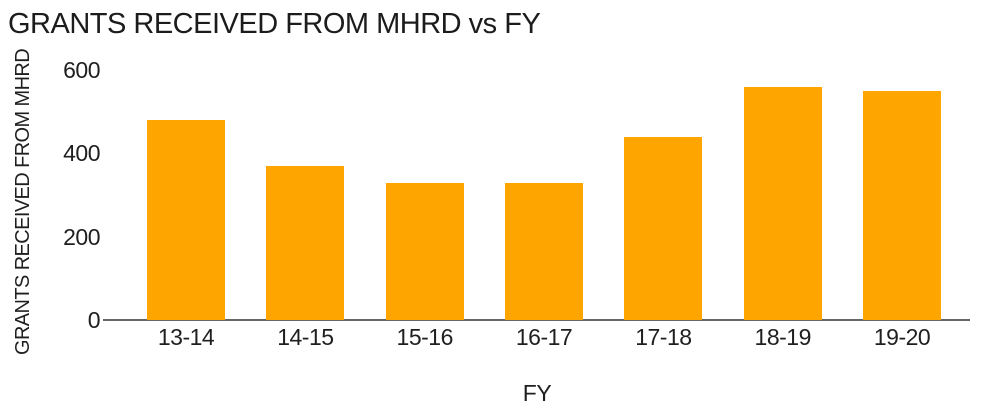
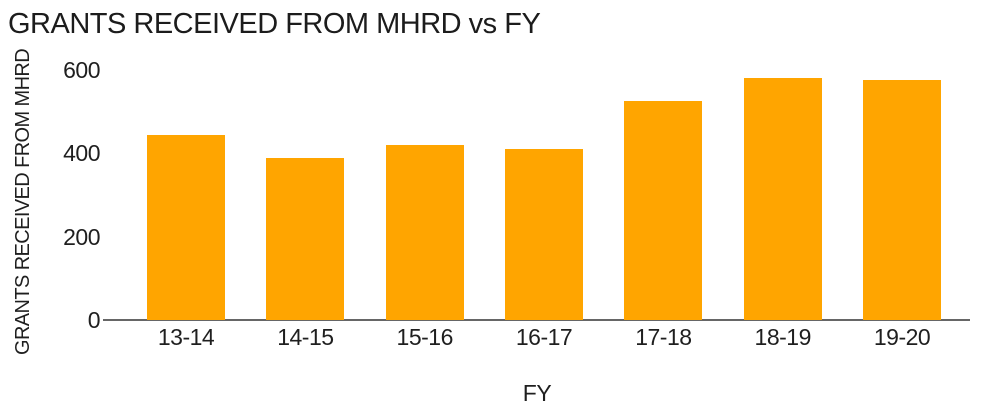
13-14: 480 -> 440
14-15: 370 -> 390
15-16: 330 -> 420
16-17: 330 -> 410
17-18: 440 -> 520
18-19: 560 -> 580
19-20: 550 -> 580
